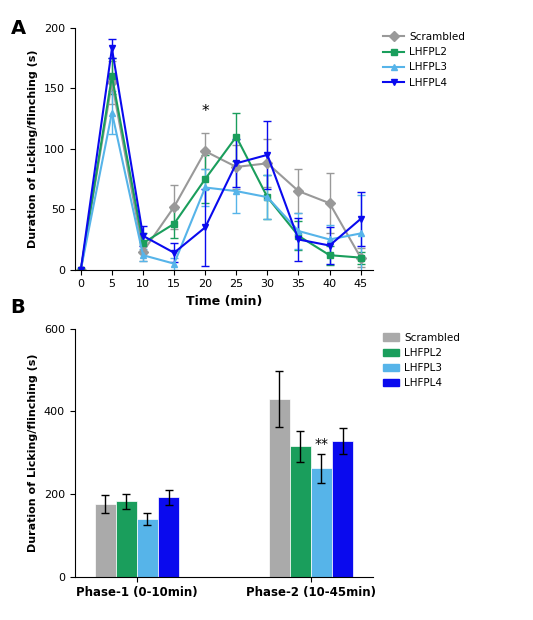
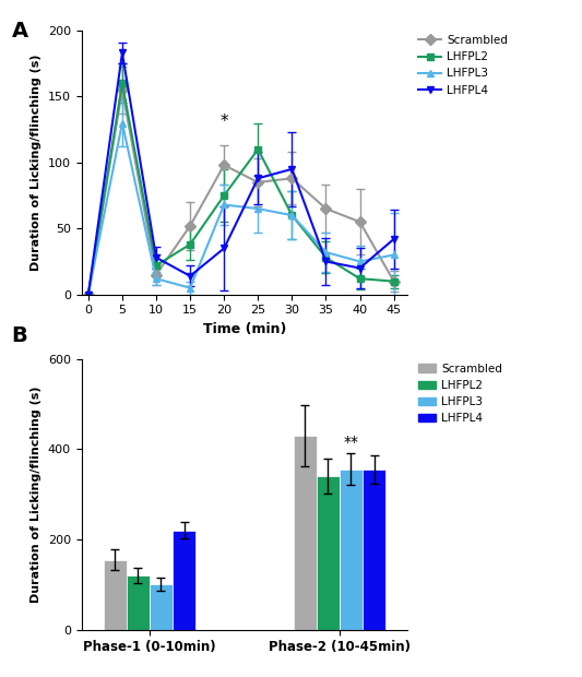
Scrambled/Phase-1 (0-10min): 175 -> 155
LHFPL2/Phase-1 (0-10min): 182 -> 120
LHFPL3/Phase-1 (0-10min): 140 -> 100
LHFPL4/Phase-1 (0-10min): 192 -> 220
LHFPL2/Phase-2 (10-45min): 315 -> 340
LHFPL3/Phase-2 (10-45min): 262 -> 355
LHFPL4/Phase-2 (10-45min): 328 -> 355
